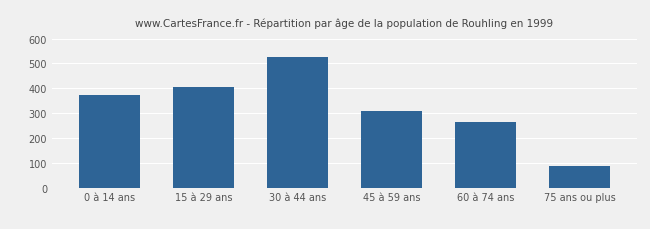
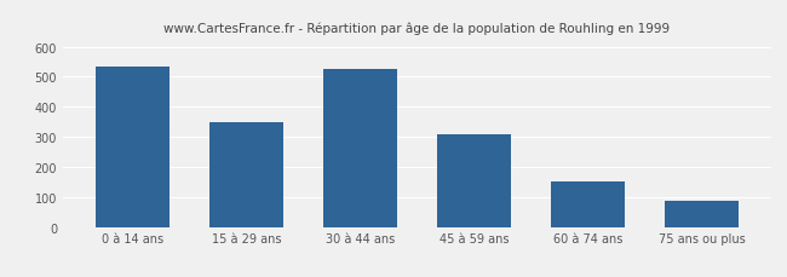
0 à 14 ans: 375 -> 535
15 à 29 ans: 407 -> 350
60 à 74 ans: 265 -> 150
